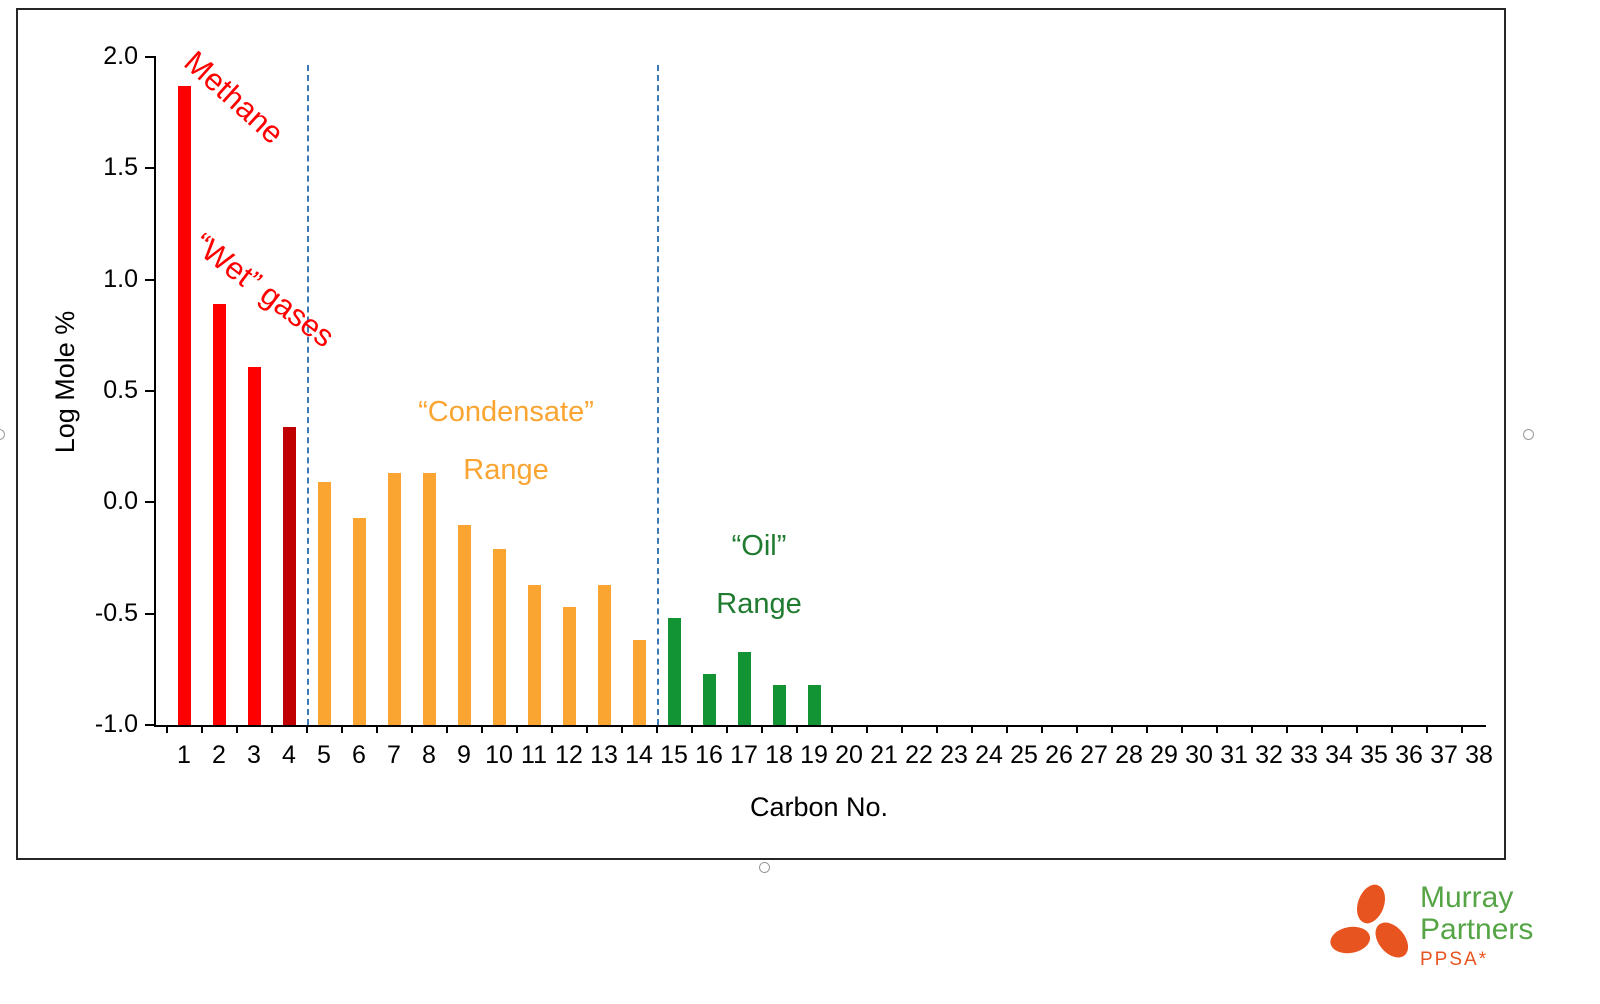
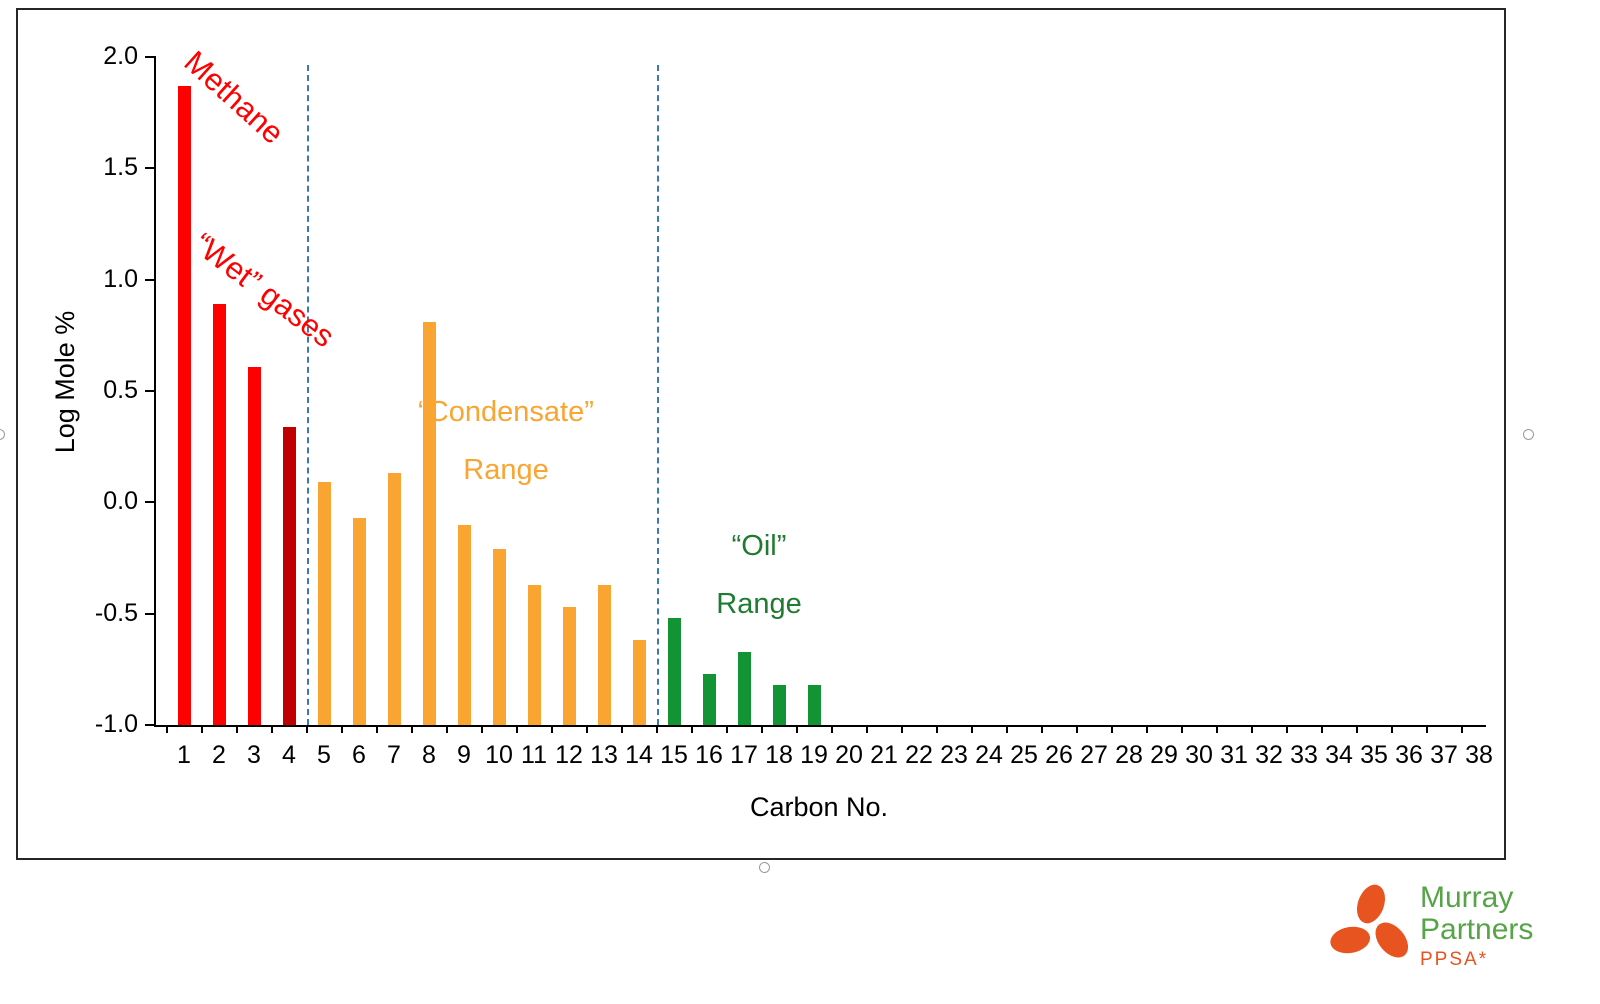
8: 0.13 -> 0.81
